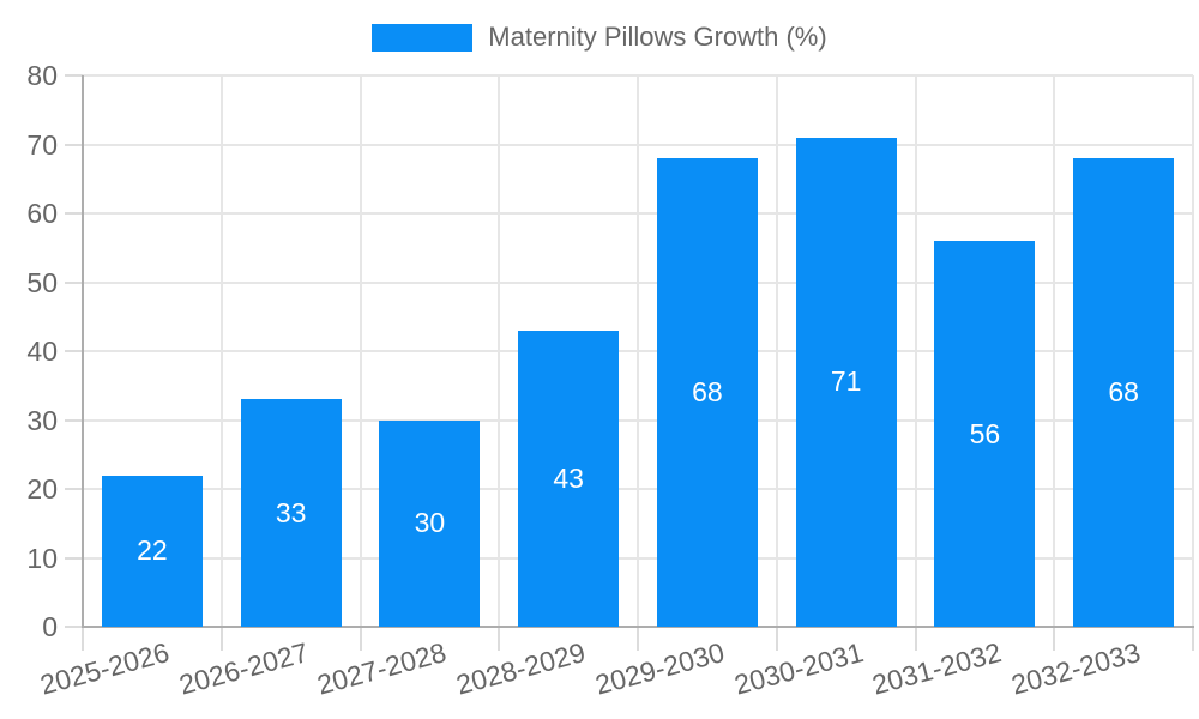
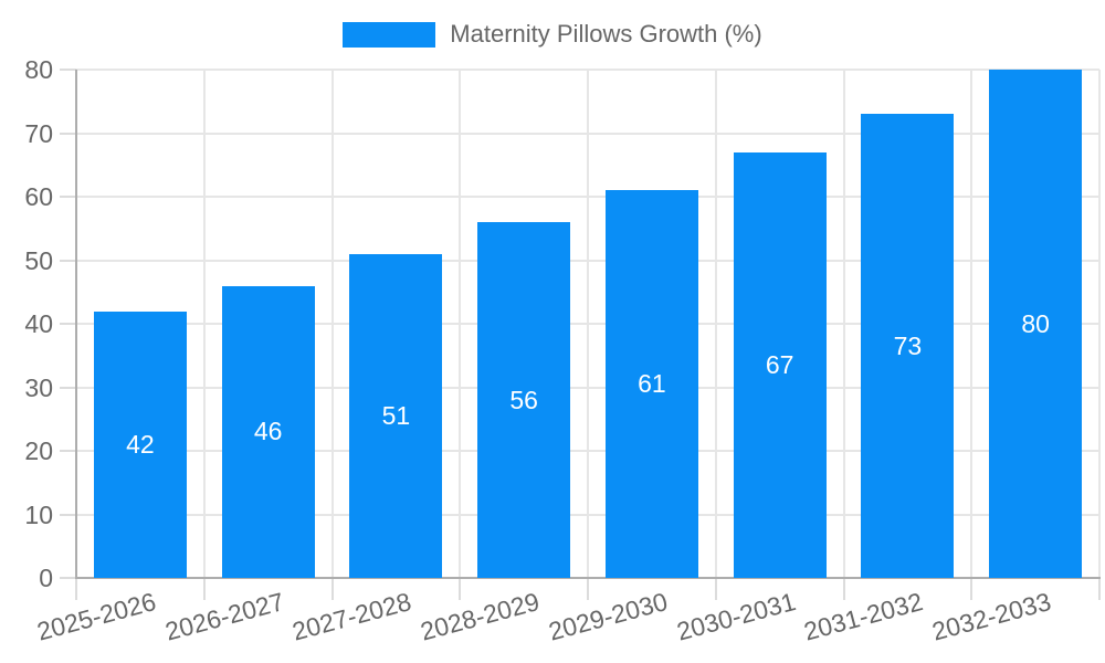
2025-2026: 22 -> 42
2026-2027: 33 -> 46
2027-2028: 30 -> 51
2028-2029: 43 -> 56
2029-2030: 68 -> 61
2030-2031: 71 -> 67
2031-2032: 56 -> 73
2032-2033: 68 -> 80
